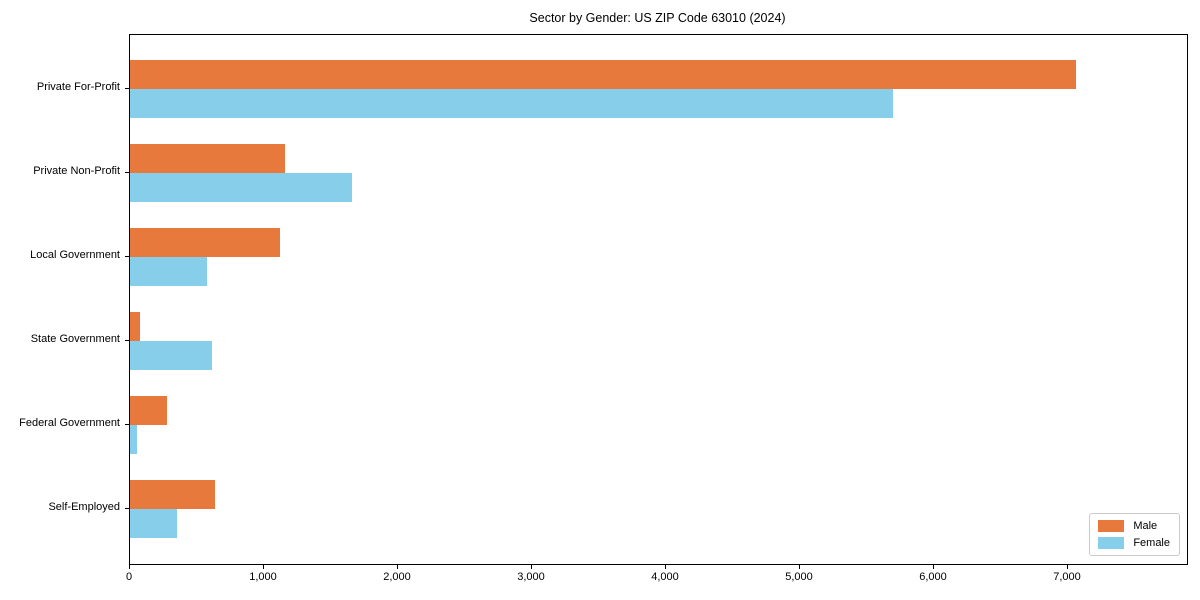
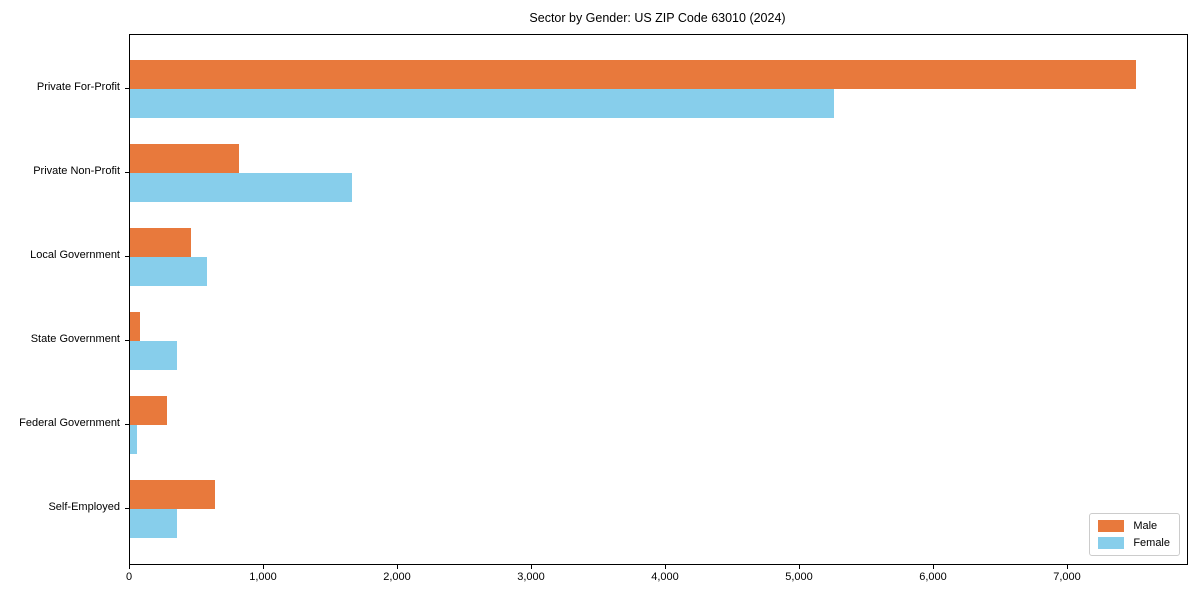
Male/Private For-Profit: 7060 -> 7510
Female/Private For-Profit: 5690 -> 5260
Male/Private Non-Profit: 1160 -> 810
Male/Local Government: 1120 -> 460
Female/State Government: 610 -> 350
